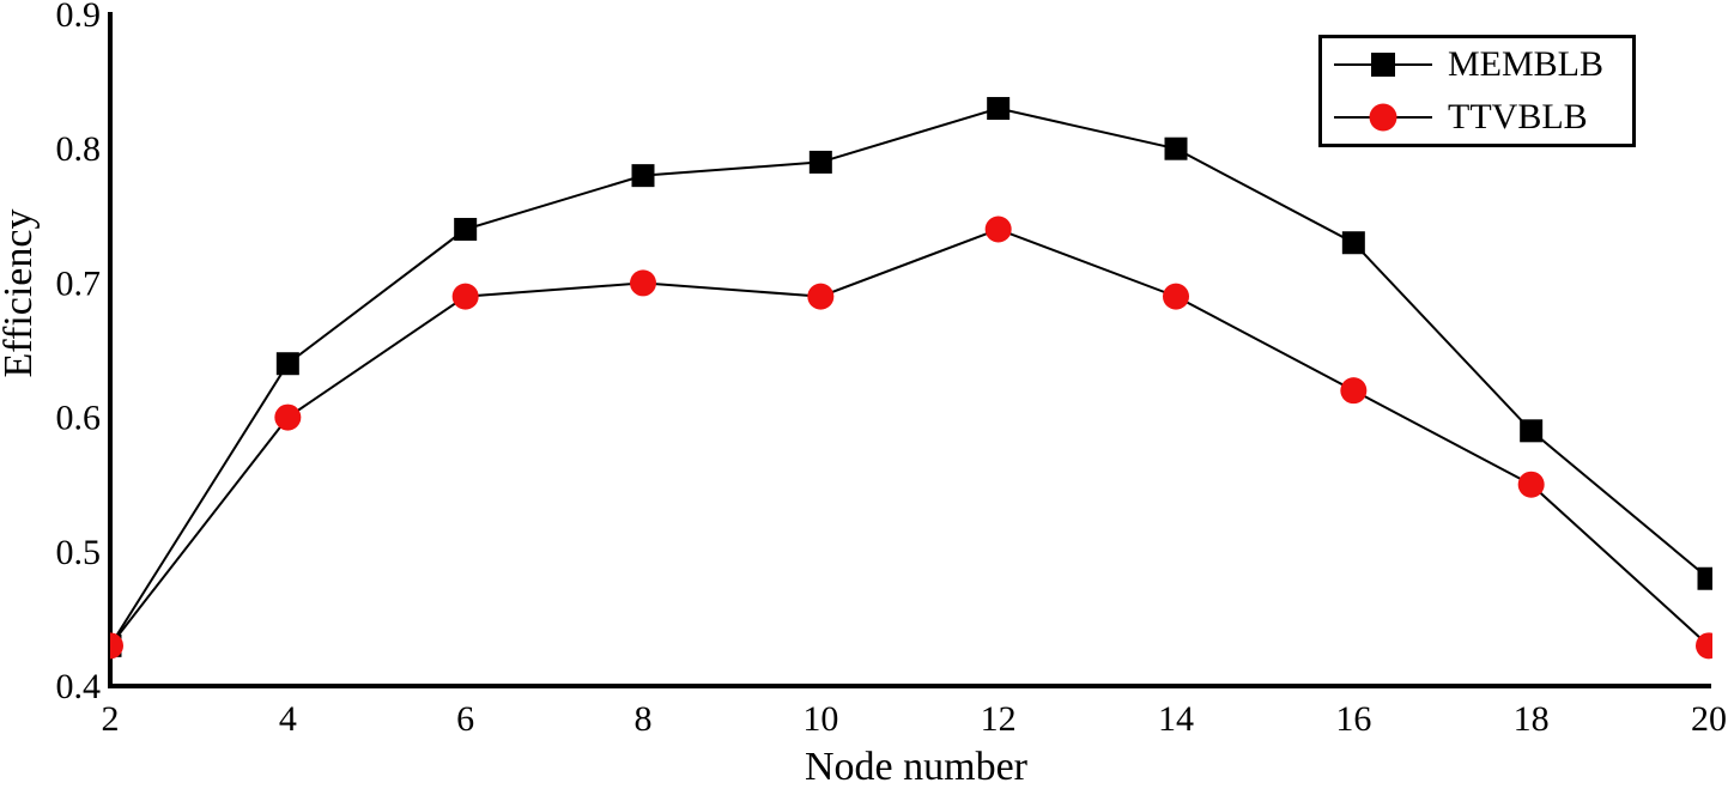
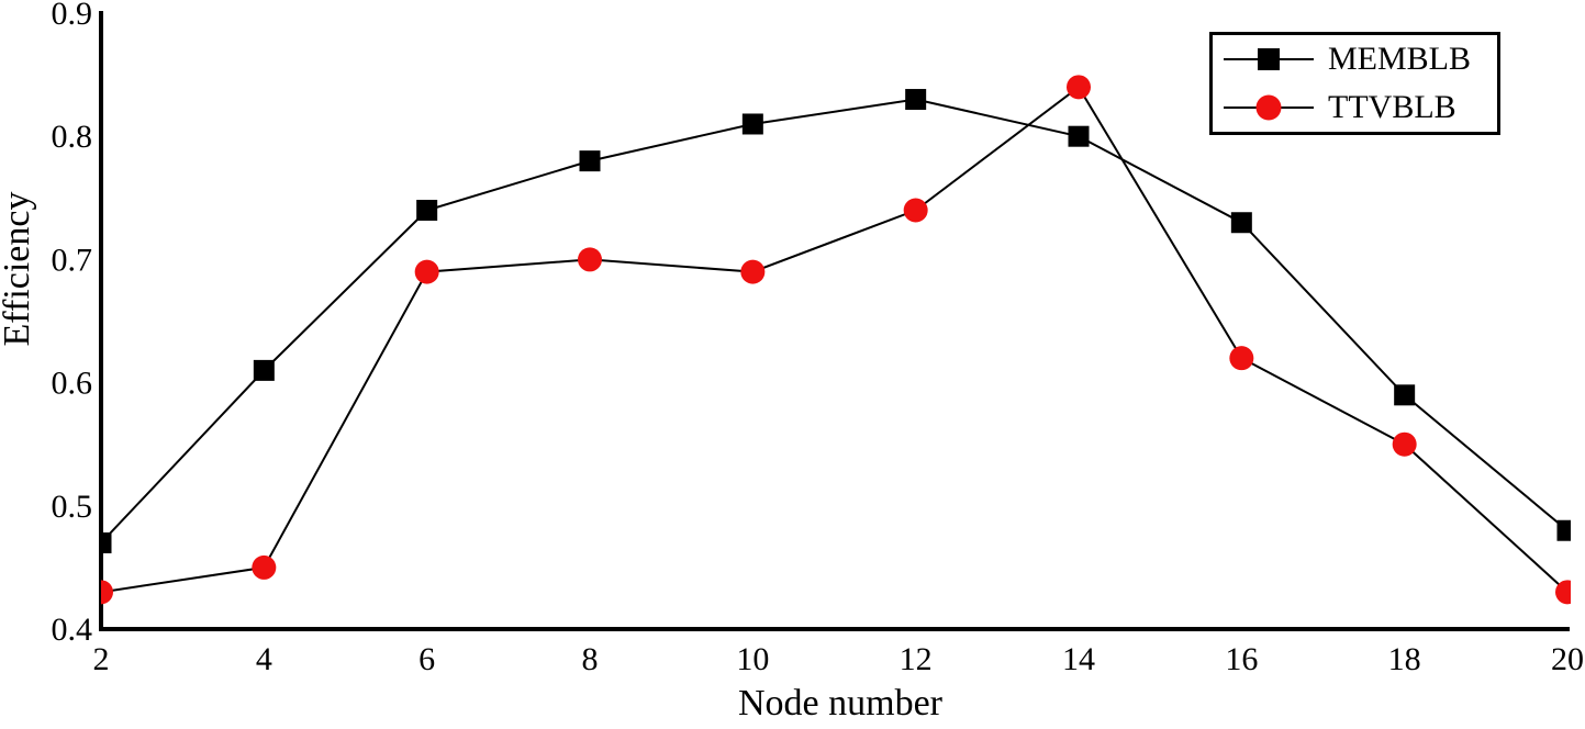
MEMBLB/2: 0.43 -> 0.47
MEMBLB/4: 0.64 -> 0.61
TTVBLB/4: 0.60 -> 0.45
MEMBLB/10: 0.79 -> 0.81
TTVBLB/14: 0.69 -> 0.84
